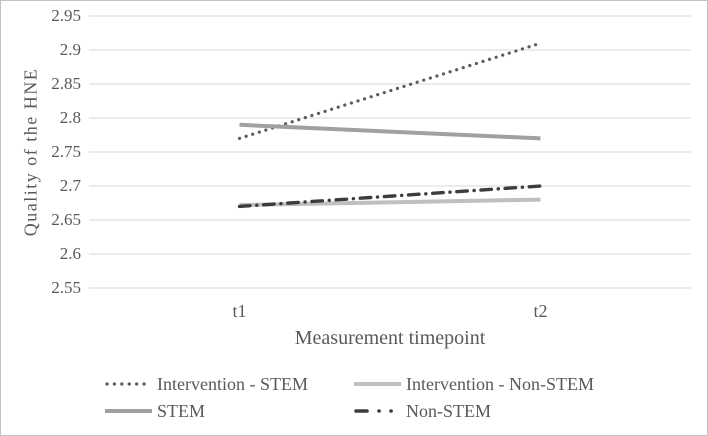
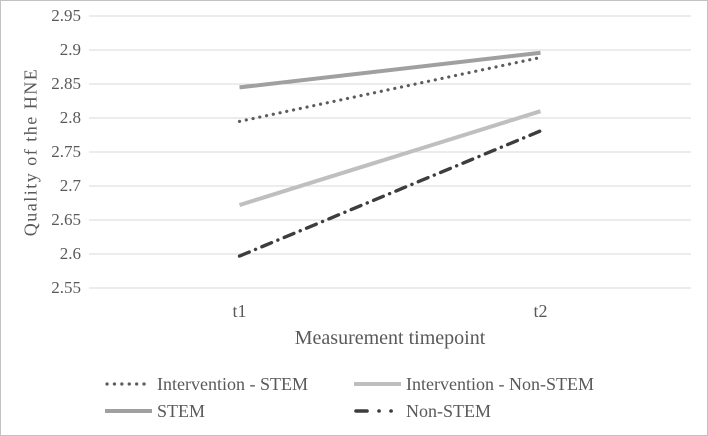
Intervention - STEM/t1: 2.77 -> 2.79
STEM/t1: 2.79 -> 2.85
Non-STEM/t1: 2.67 -> 2.60
Intervention - STEM/t2: 2.91 -> 2.89
Intervention - Non-STEM/t2: 2.68 -> 2.81
STEM/t2: 2.77 -> 2.90
Non-STEM/t2: 2.70 -> 2.78
